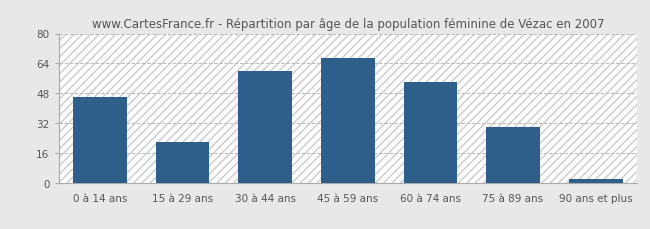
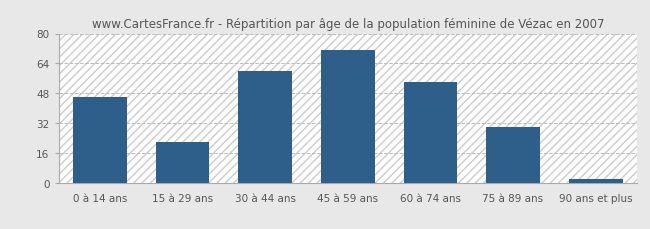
45 à 59 ans: 67 -> 71
